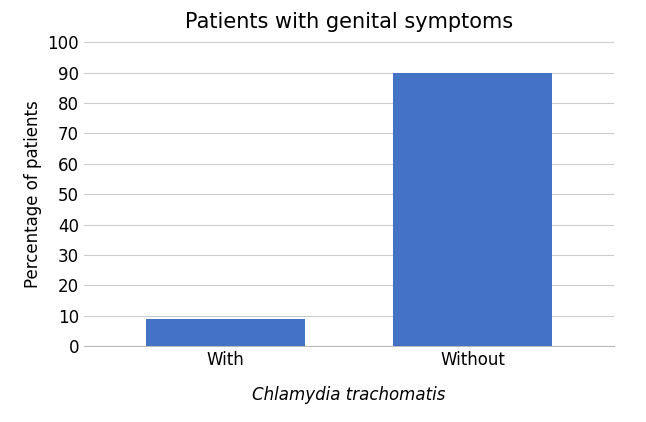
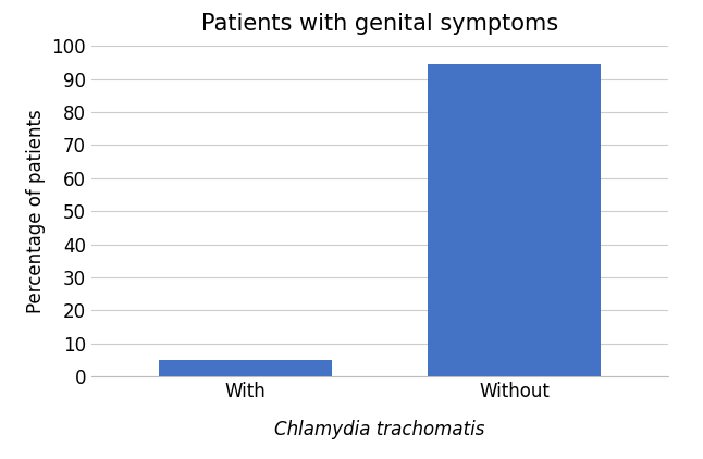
With: 9.0 -> 5.0
Without: 90.0 -> 94.5
